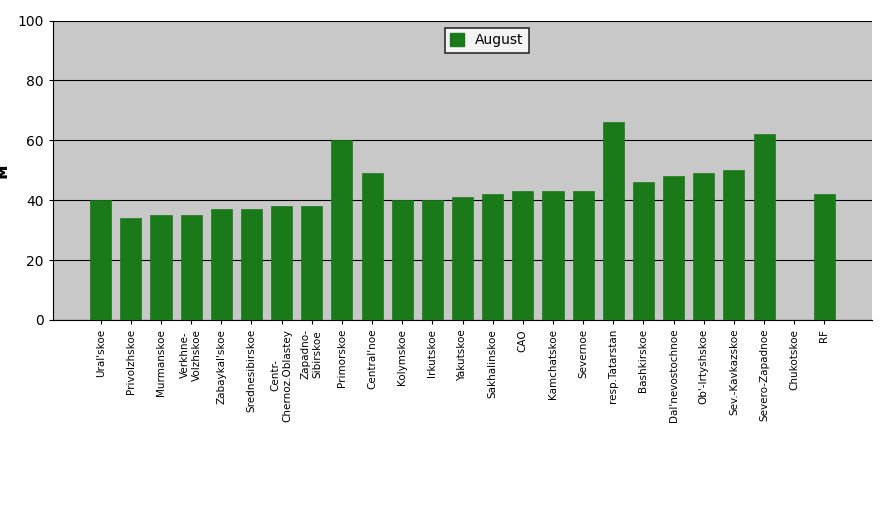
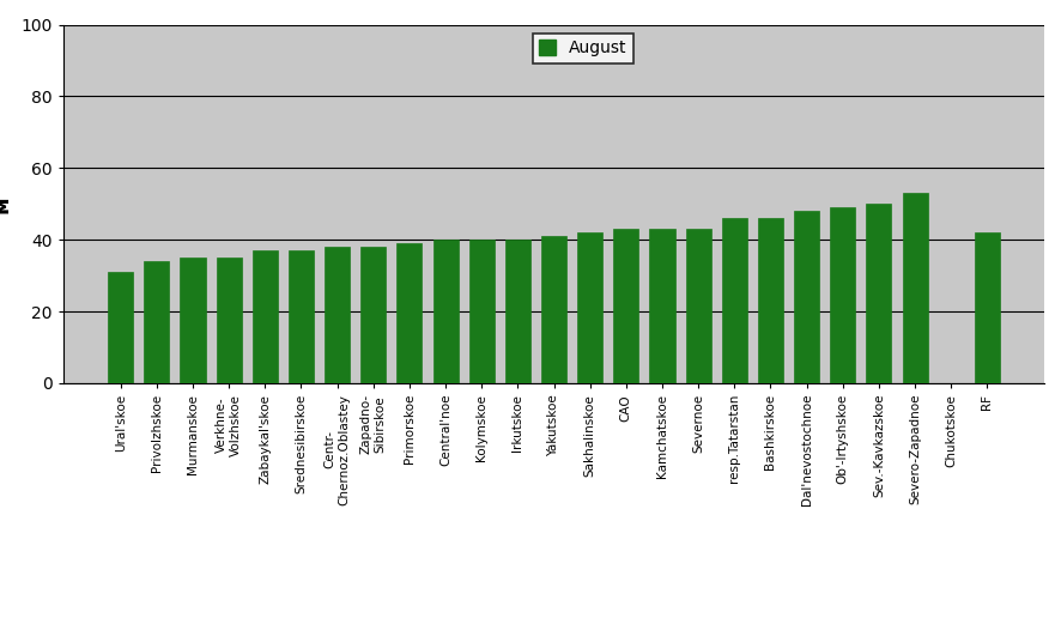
Ural'skoe: 40 -> 31
Primorskoe: 60 -> 39
Central'noe: 49 -> 40
resp.Tatarstan: 66 -> 46
Severo-Zapadnoe: 62 -> 53
